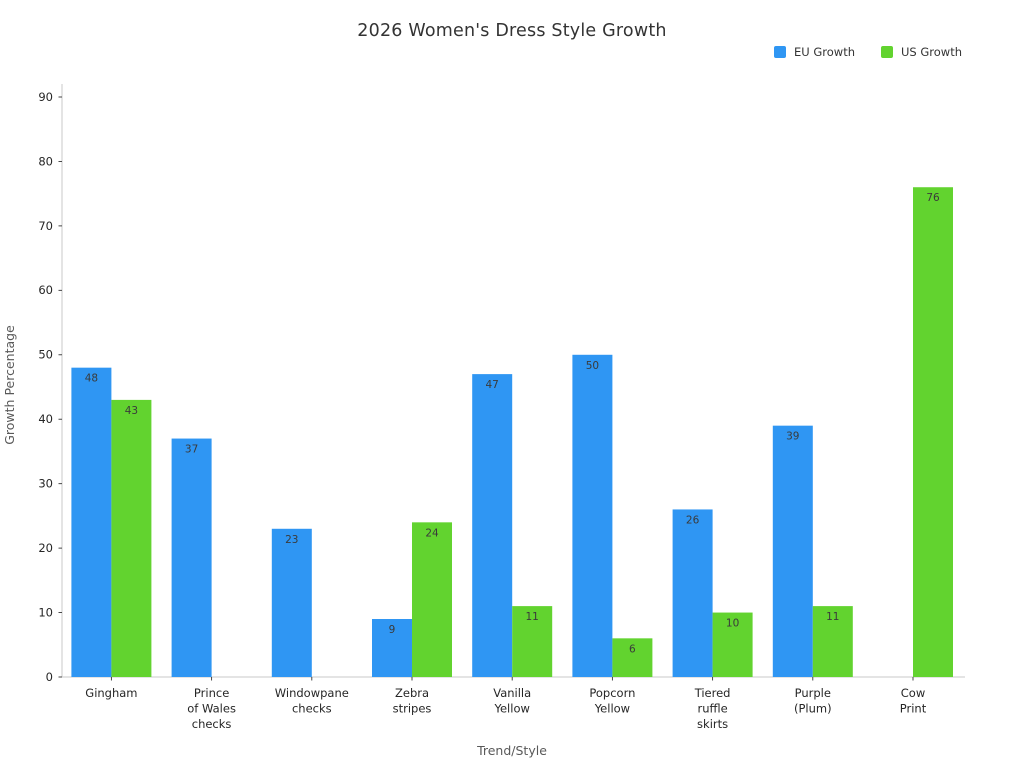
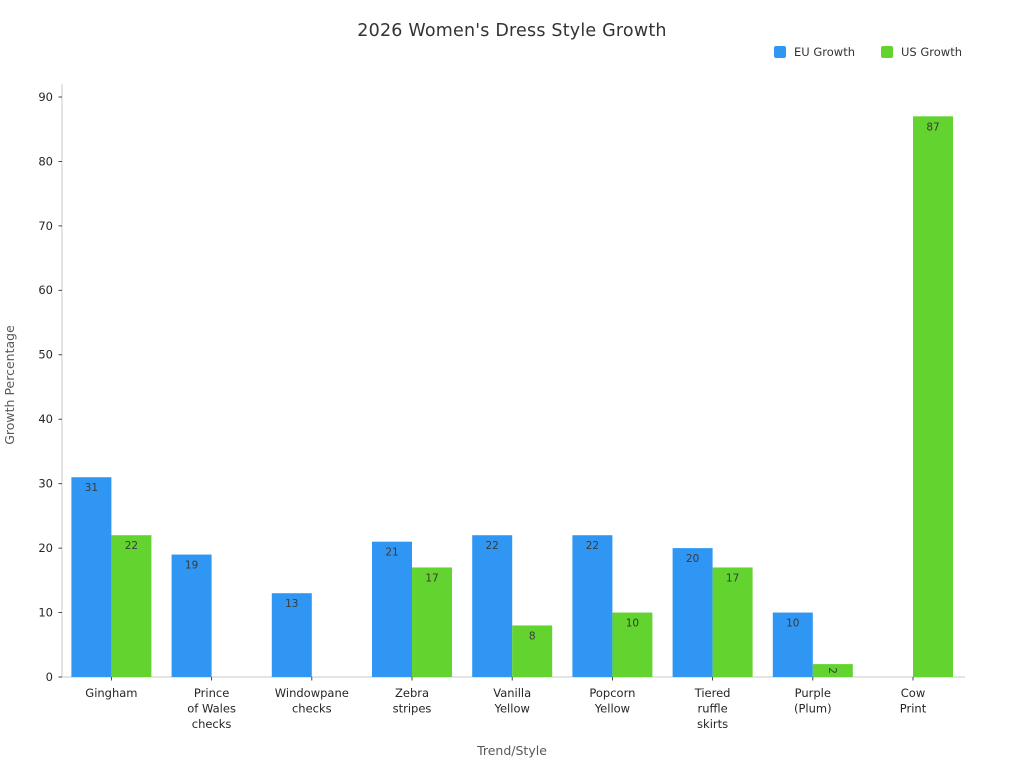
EU Growth/Gingham: 48 -> 31
US Growth/Gingham: 43 -> 22
EU Growth/Prince of Wales checks: 37 -> 19
EU Growth/Windowpane checks: 23 -> 13
EU Growth/Zebra stripes: 9 -> 21
US Growth/Zebra stripes: 24 -> 17
EU Growth/Vanilla Yellow: 47 -> 22
US Growth/Vanilla Yellow: 11 -> 8
EU Growth/Popcorn Yellow: 50 -> 22
US Growth/Popcorn Yellow: 6 -> 10
EU Growth/Tiered ruffle skirts: 26 -> 20
US Growth/Tiered ruffle skirts: 10 -> 17
EU Growth/Purple (Plum): 39 -> 10
US Growth/Purple (Plum): 11 -> 2
US Growth/Cow Print: 76 -> 87
